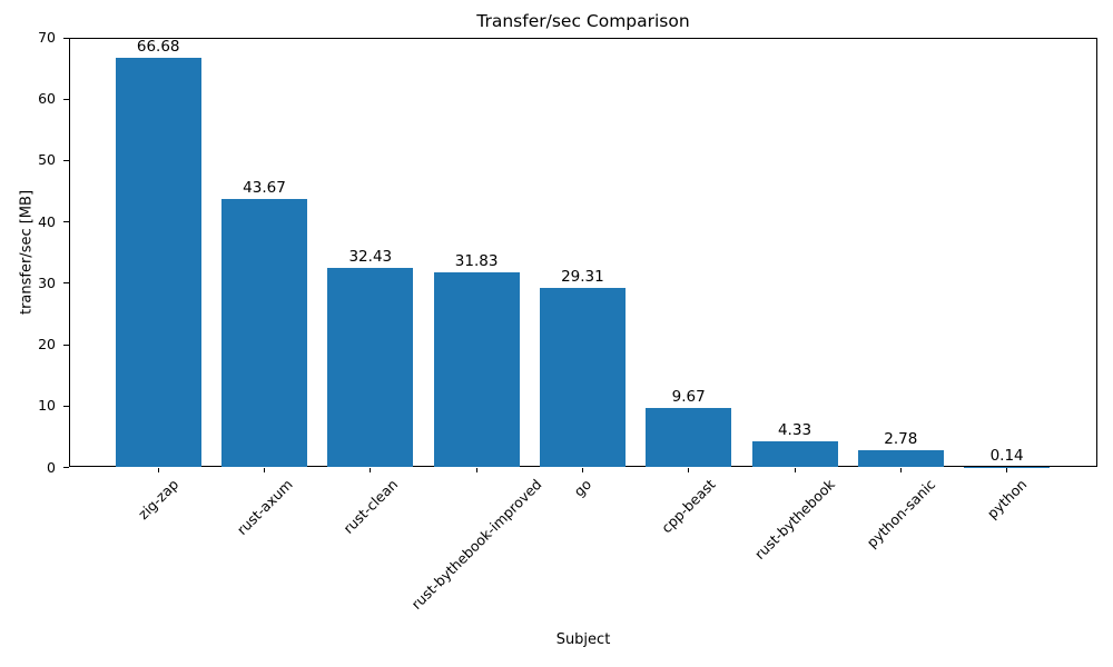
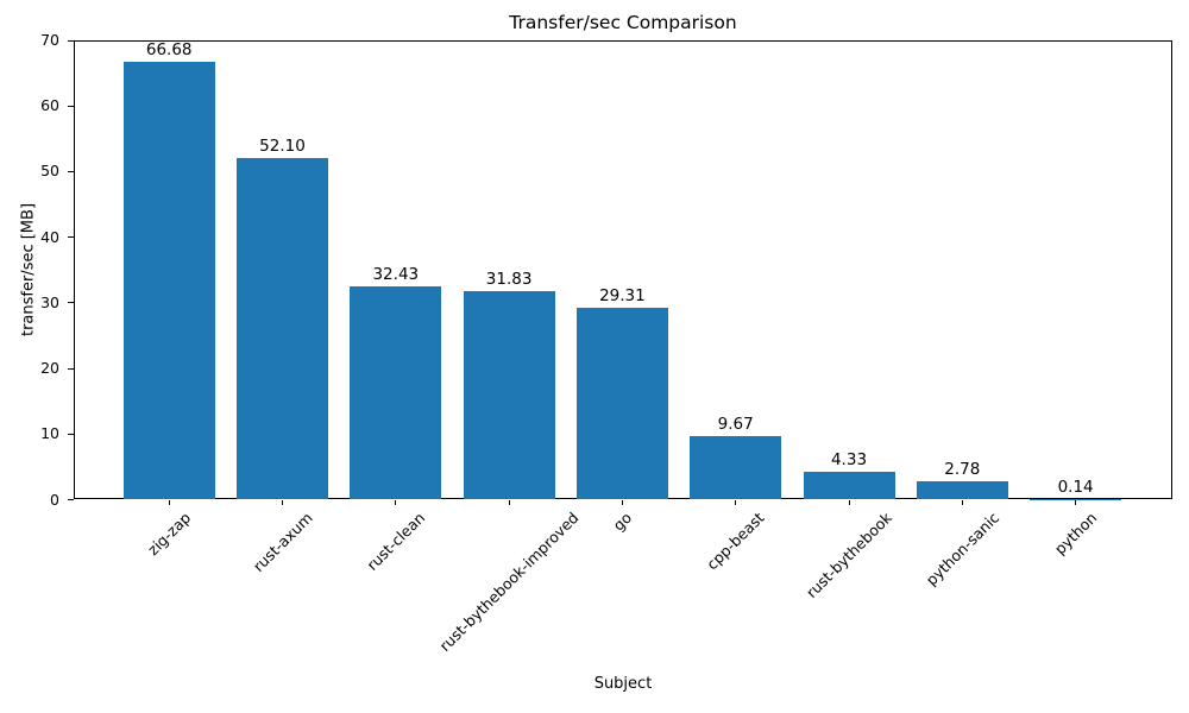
rust-axum: 43.67 -> 52.10
